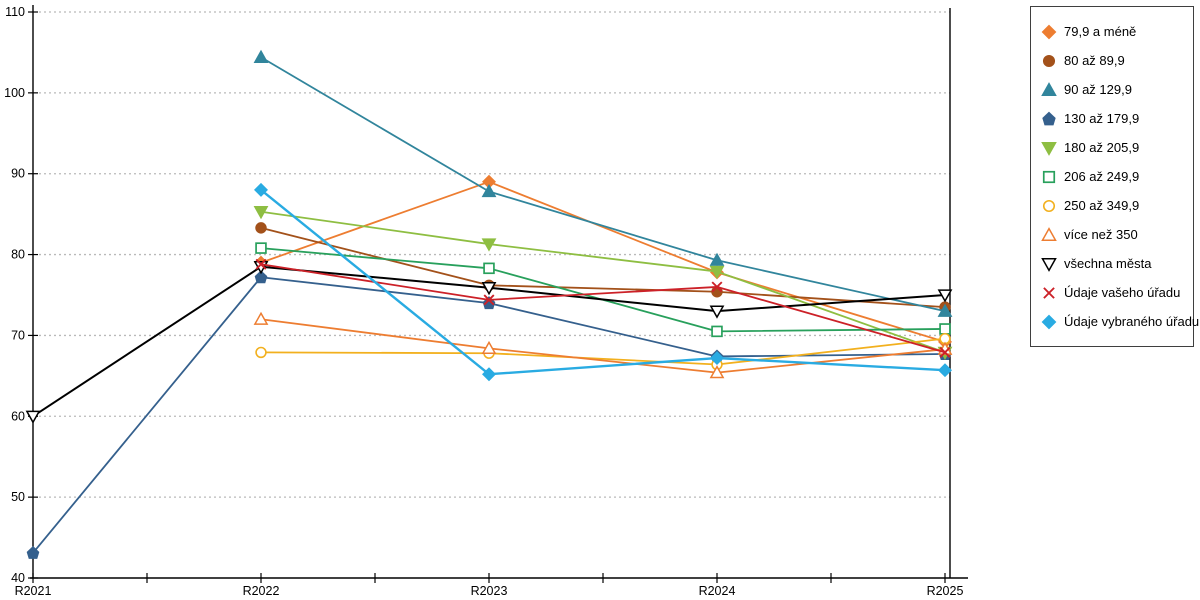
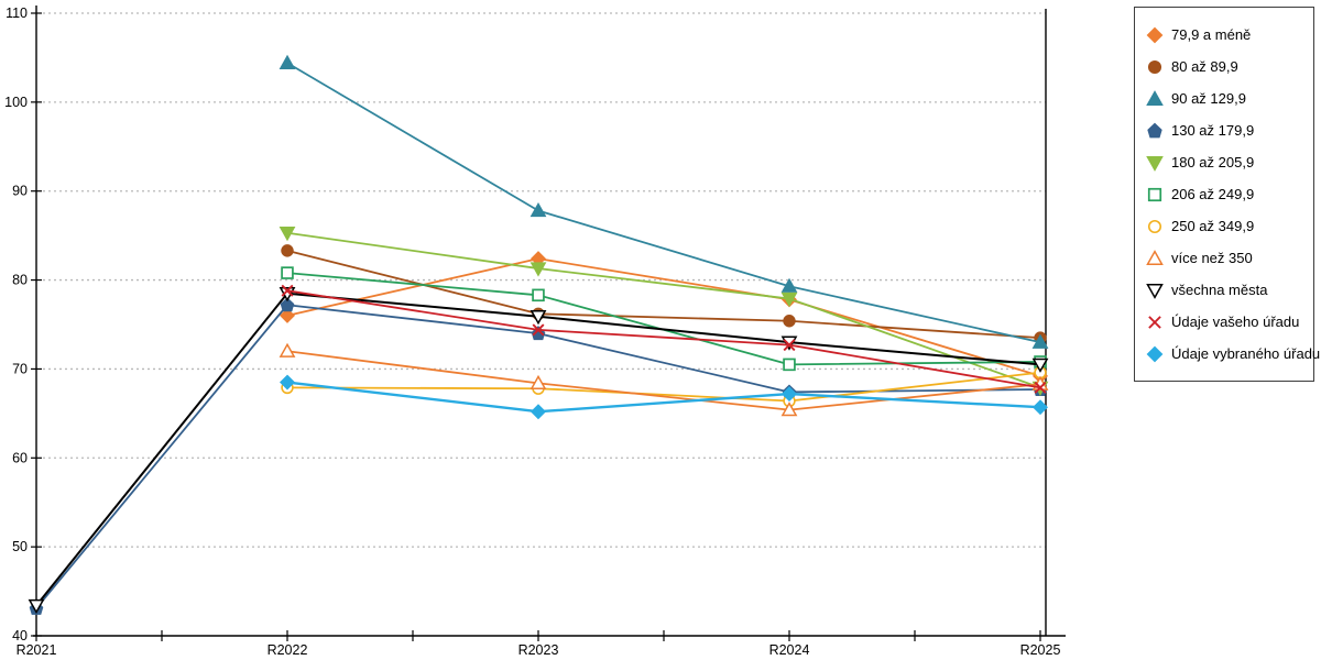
všechna města/R2021: 60 -> 43
79,9 a méně/R2022: 79 -> 76
Údaje vybraného úřadu/R2022: 88 -> 68
79,9 a méně/R2023: 89 -> 82
Údaje vašeho úřadu/R2024: 76 -> 73
všechna města/R2025: 75 -> 70
